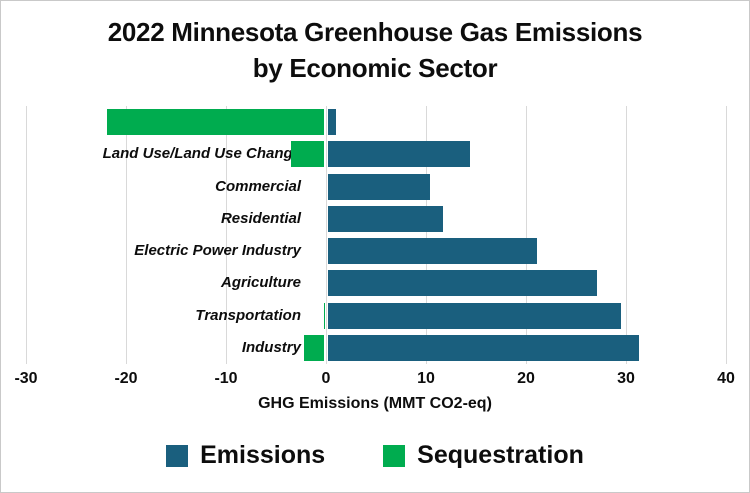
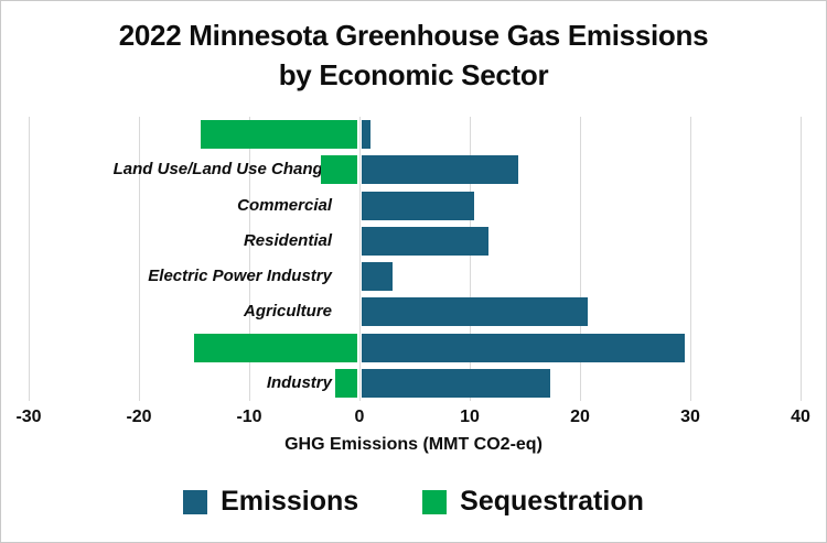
Sequestration/Forestry: -21.9 -> -14.4
Emissions/Electric Power Industry: 21.1 -> 3.0
Emissions/Agriculture: 27.1 -> 20.7
Sequestration/Transportation: -0.2 -> -15.0
Emissions/Industry: 31.3 -> 17.3
